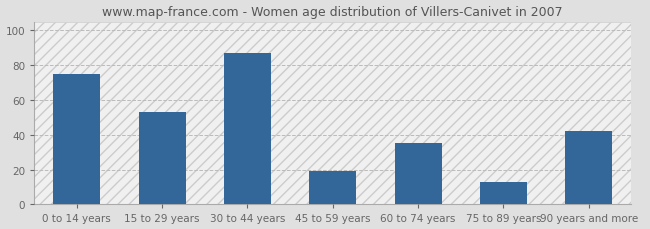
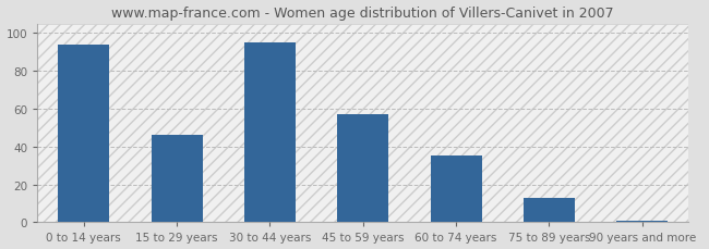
0 to 14 years: 75 -> 94
15 to 29 years: 53 -> 46
30 to 44 years: 87 -> 95
45 to 59 years: 19 -> 57
90 years and more: 42 -> 1
